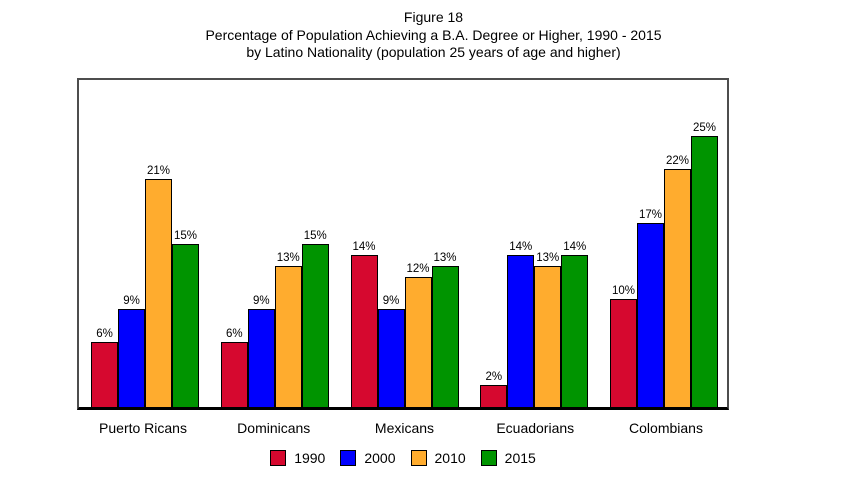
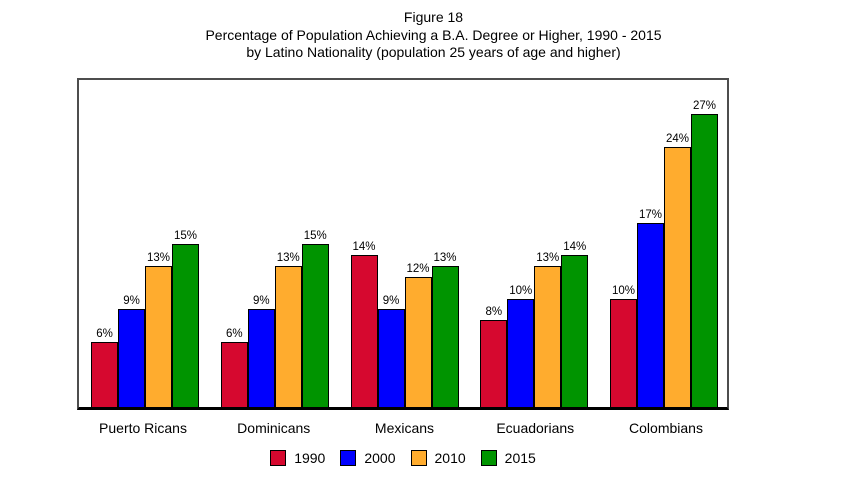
2010/Puerto Ricans: 21% -> 13%
1990/Ecuadorians: 2% -> 8%
2000/Ecuadorians: 14% -> 10%
2010/Colombians: 22% -> 24%
2015/Colombians: 25% -> 27%
